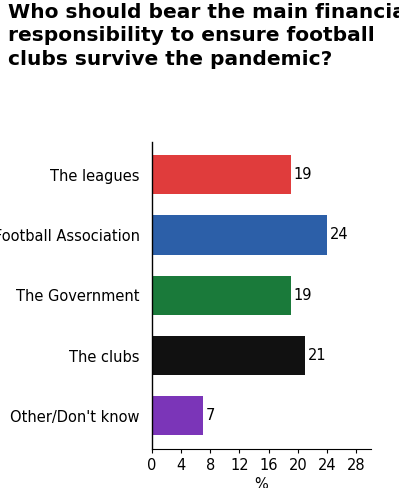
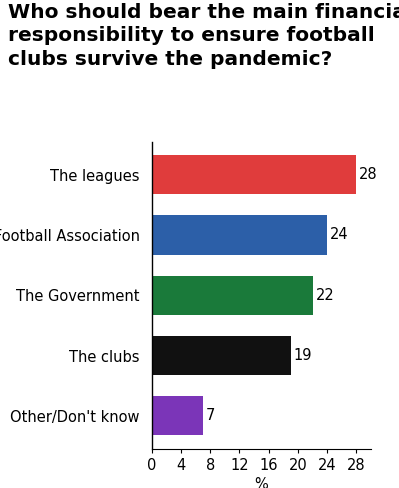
The leagues: 19 -> 28
The Government: 19 -> 22
The clubs: 21 -> 19
